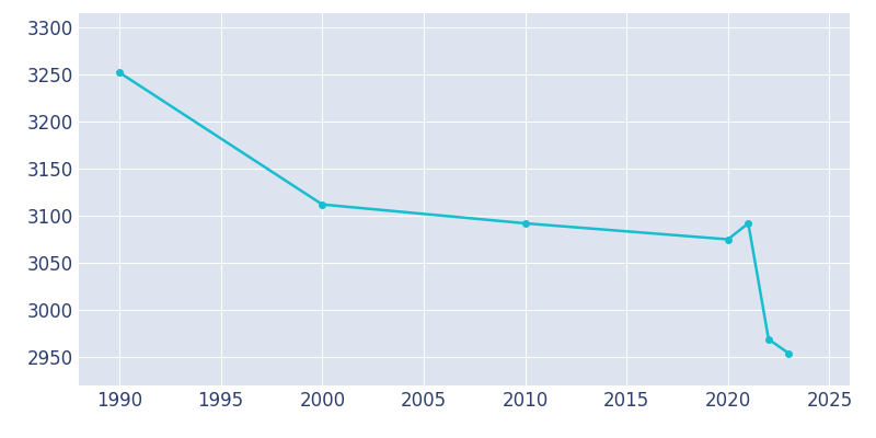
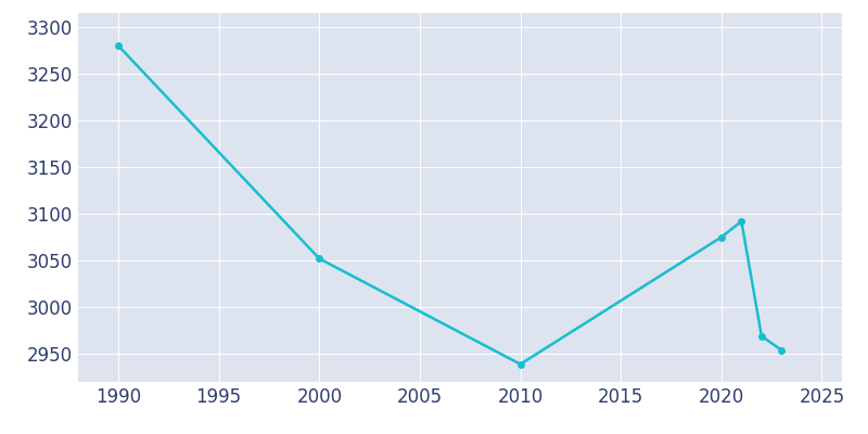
1990: 3252 -> 3280
2000: 3112 -> 3052
2010: 3092 -> 2939
